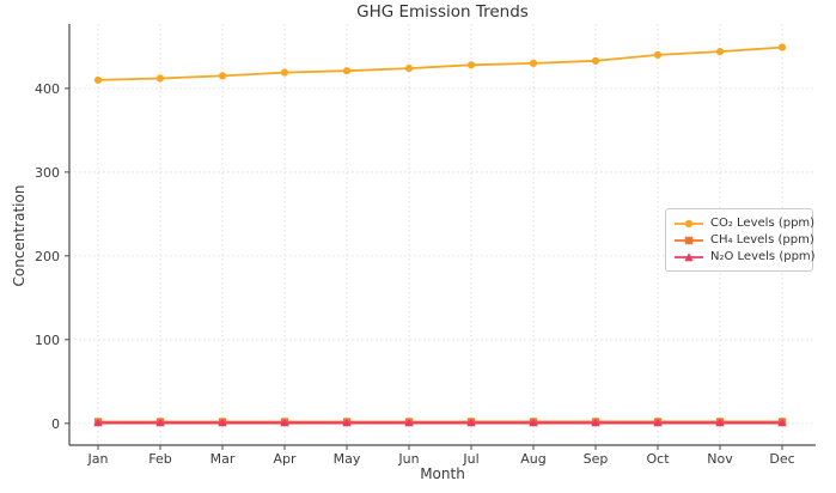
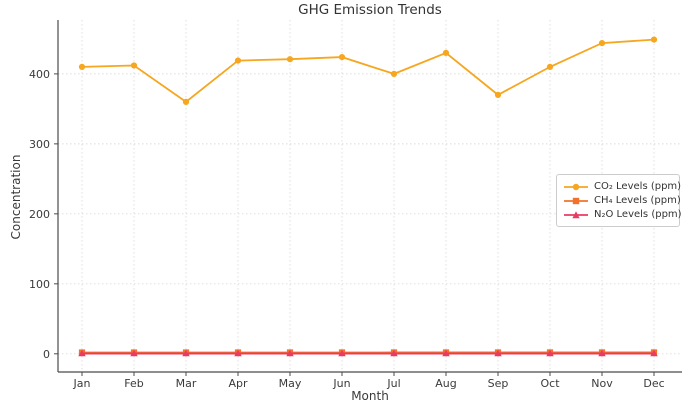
CO₂ Levels (ppm)/Mar: 420 -> 360
CO₂ Levels (ppm)/Jul: 430 -> 400
CO₂ Levels (ppm)/Sep: 430 -> 370
CO₂ Levels (ppm)/Oct: 440 -> 410
